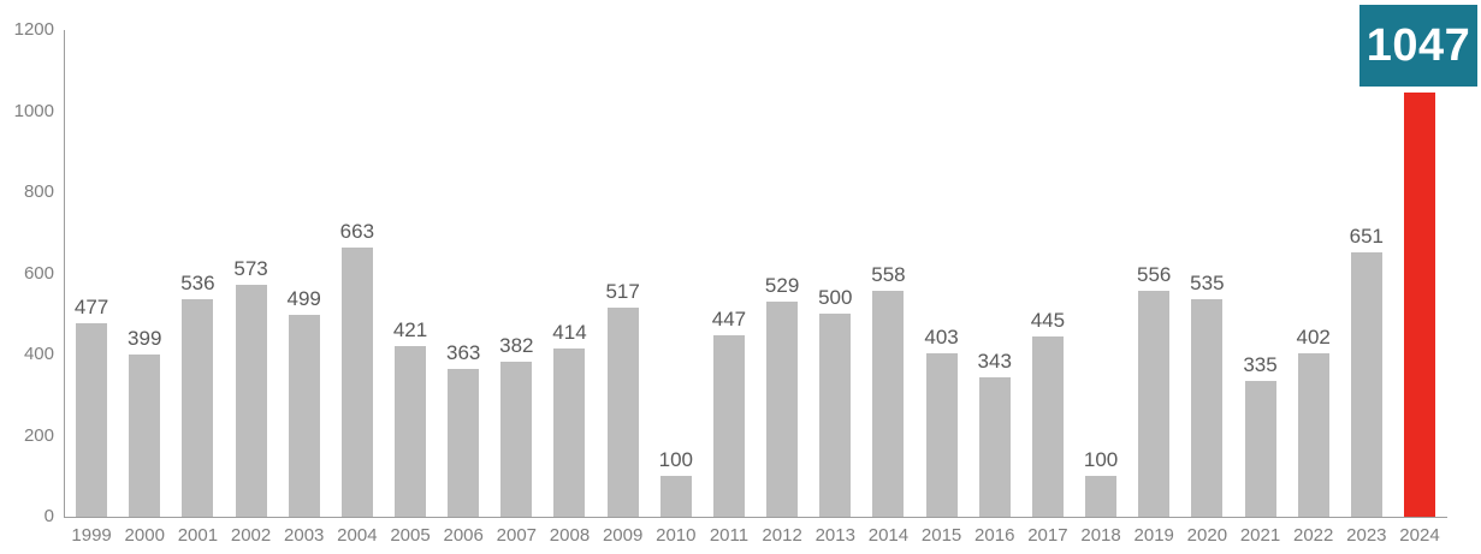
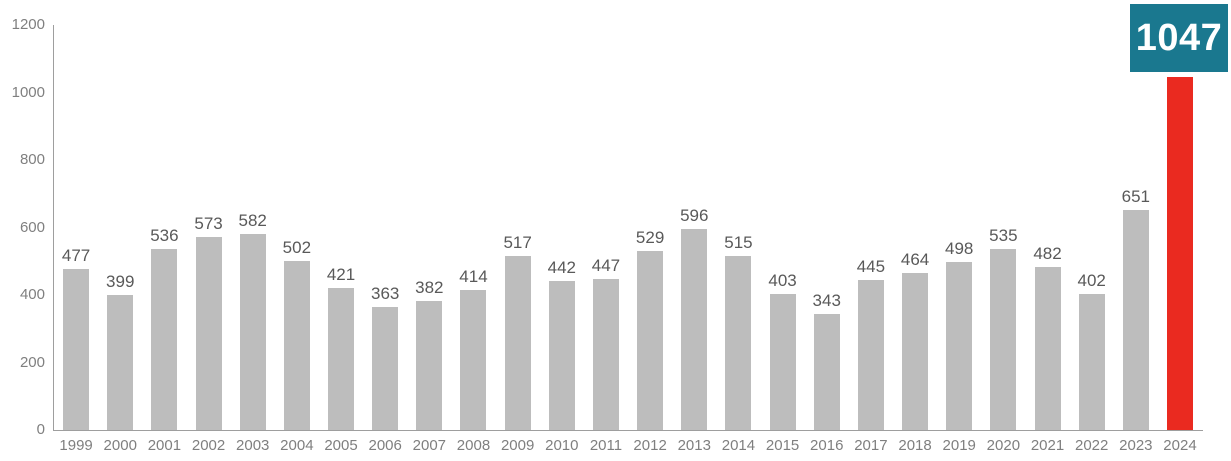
2003: 499 -> 582
2004: 663 -> 502
2010: 100 -> 442
2013: 500 -> 596
2014: 558 -> 515
2018: 100 -> 464
2019: 556 -> 498
2021: 335 -> 482
